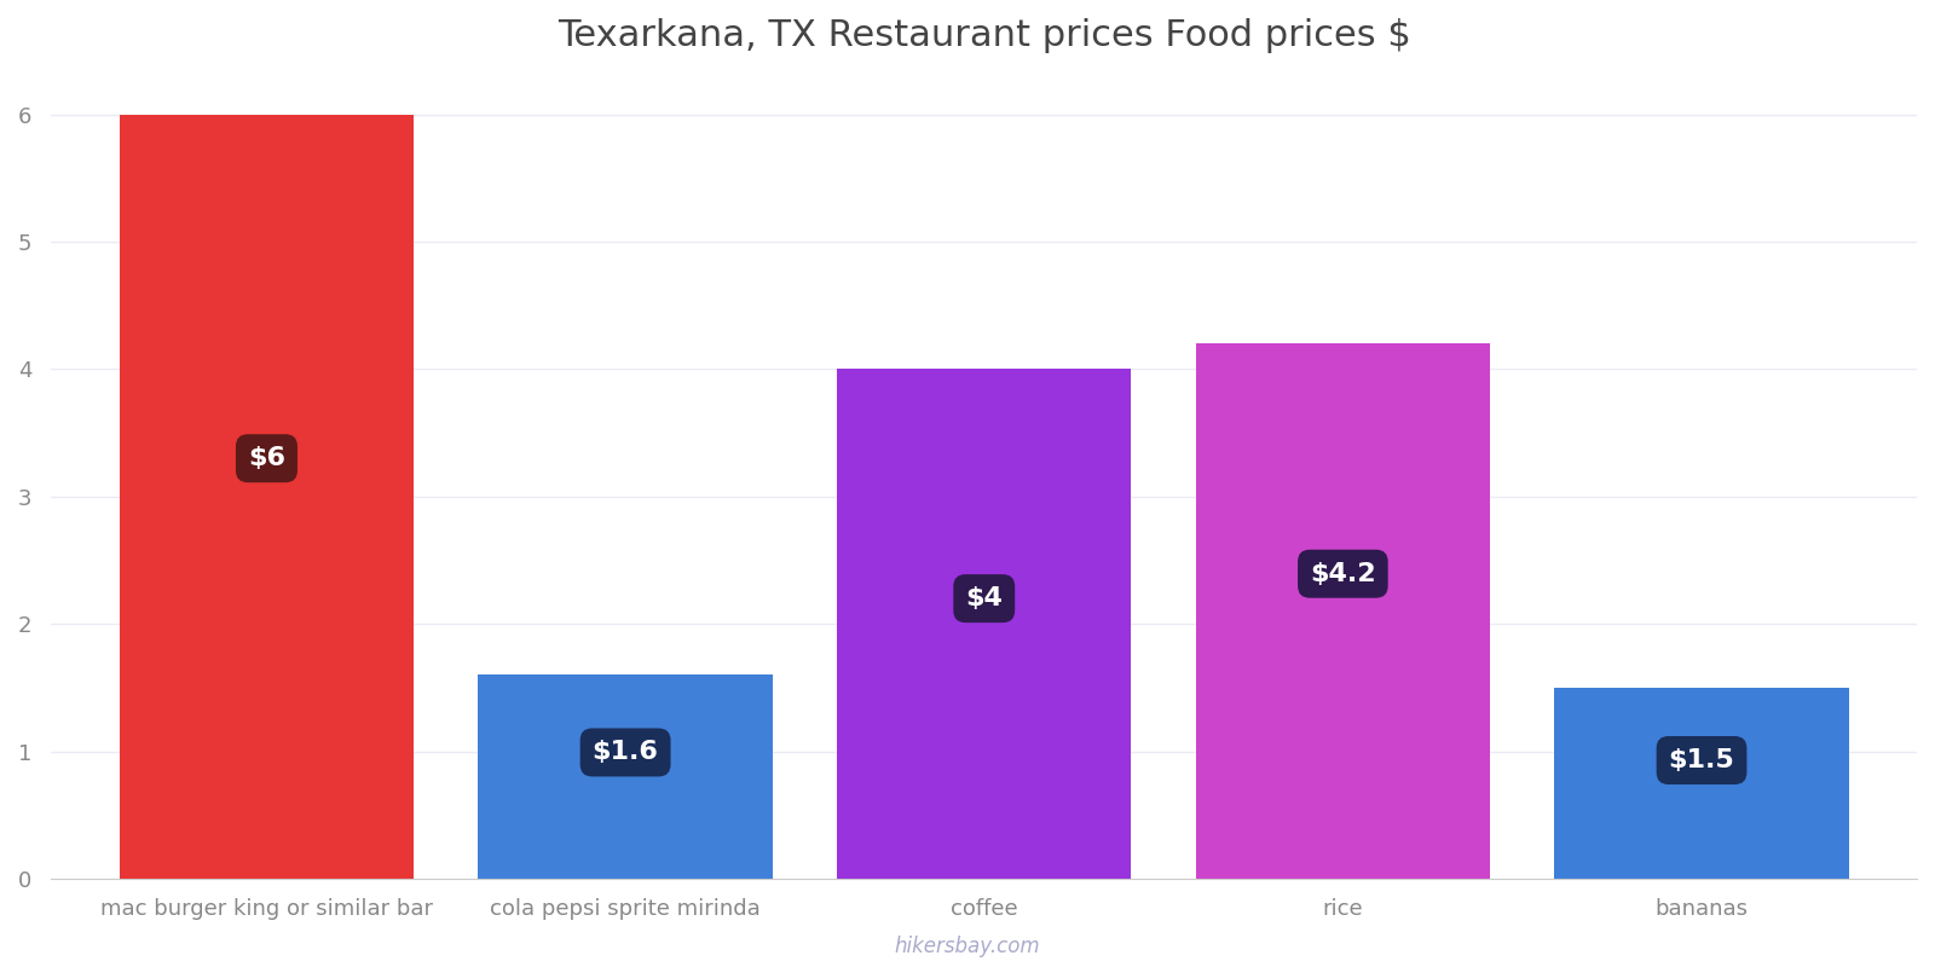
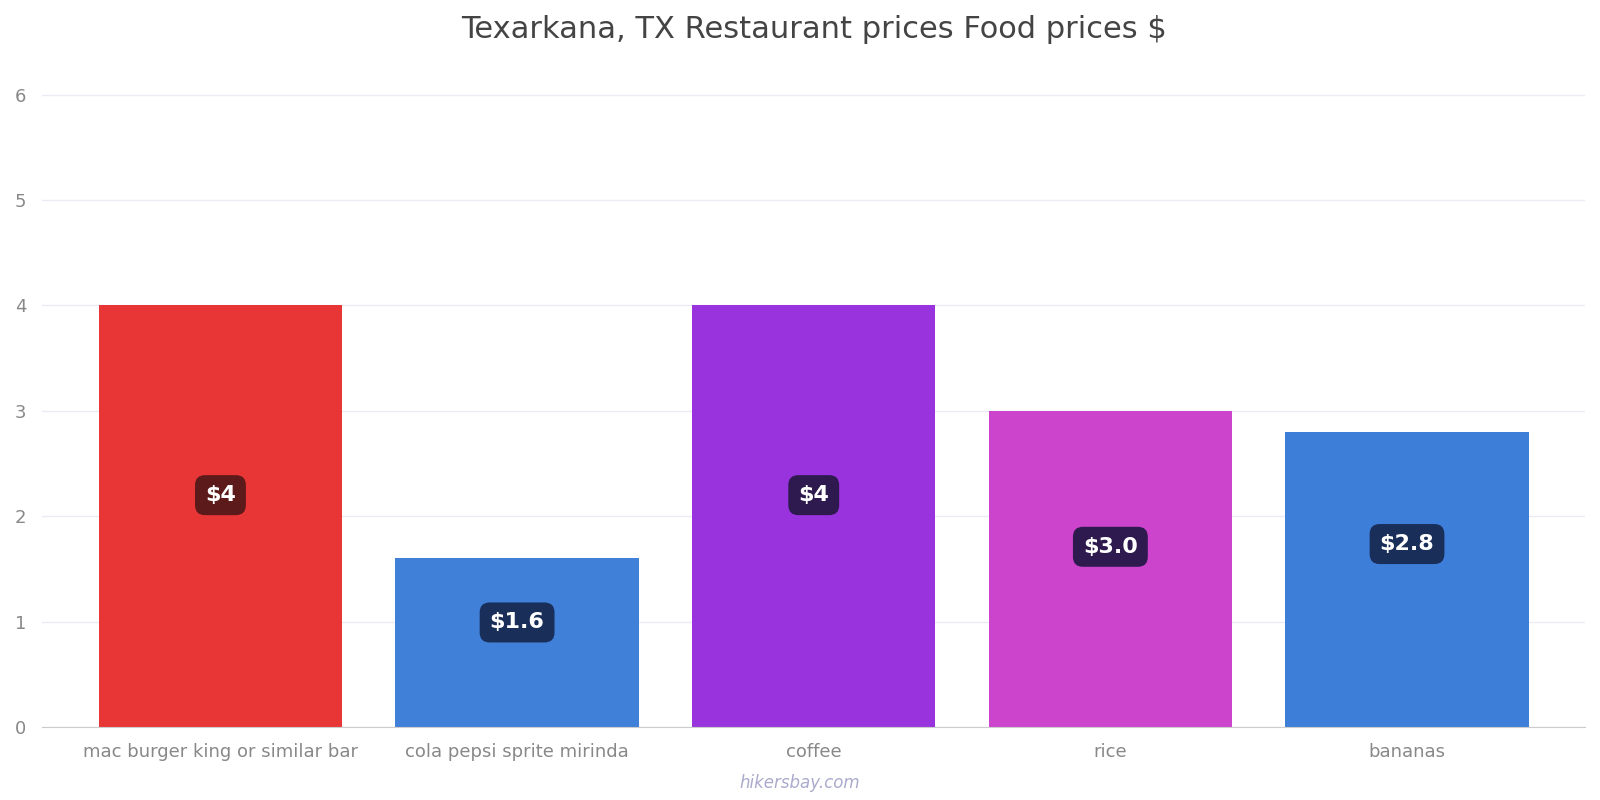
mac burger king or similar bar: $6 -> $4
rice: $4.2 -> $3.0
bananas: $1.5 -> $2.8
